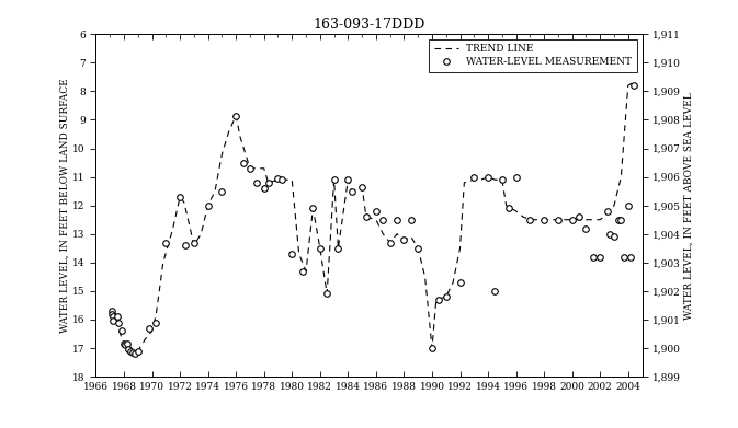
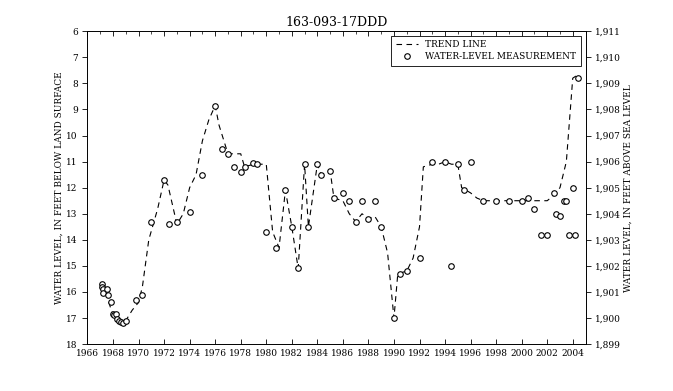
WATER-LEVEL MEASUREMENT/1974: 12.00 -> 12.95
